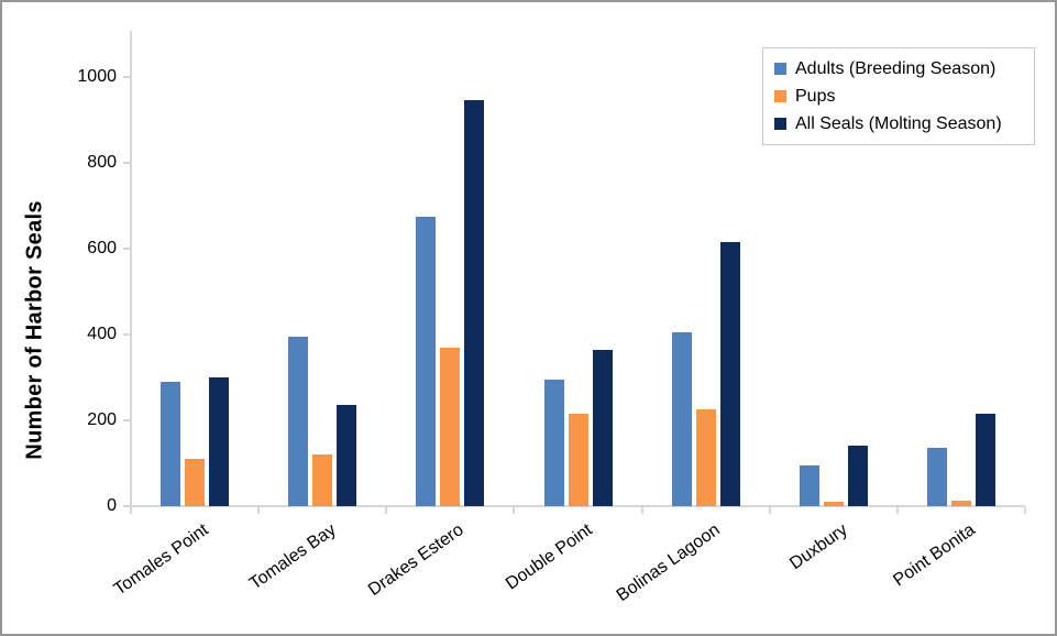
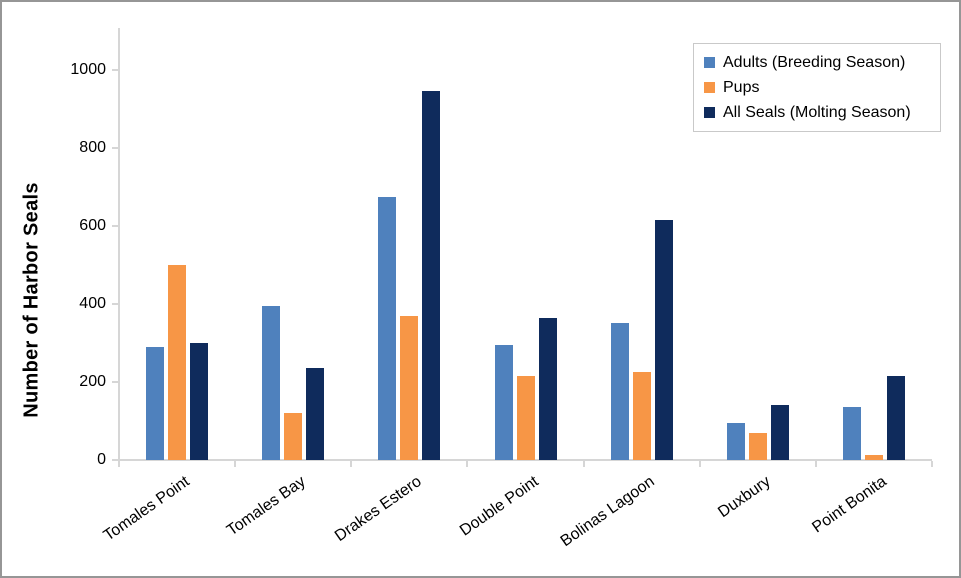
Pups/Tomales Point: 110 -> 500
Adults (Breeding Season)/Bolinas Lagoon: 400 -> 350
Pups/Duxbury: 10 -> 70
